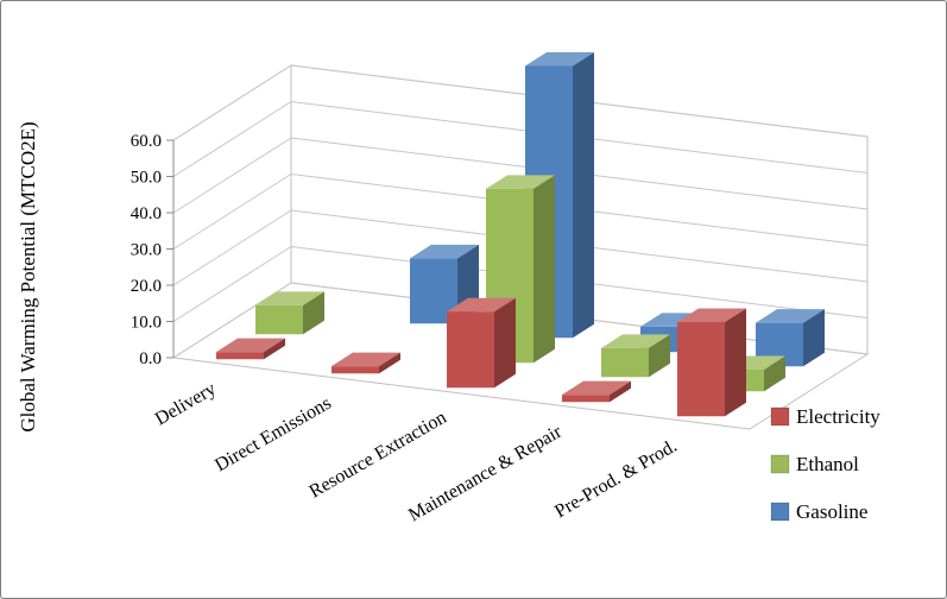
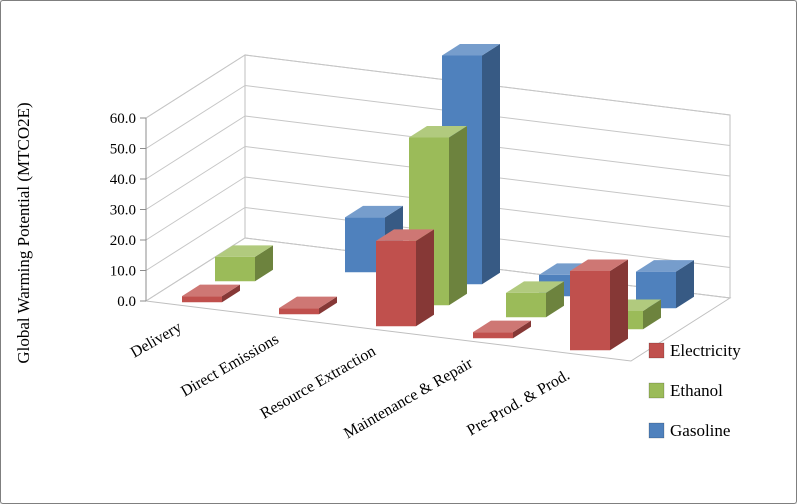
Electricity/Resource Extraction: 21 -> 28
Ethanol/Resource Extraction: 48 -> 55
